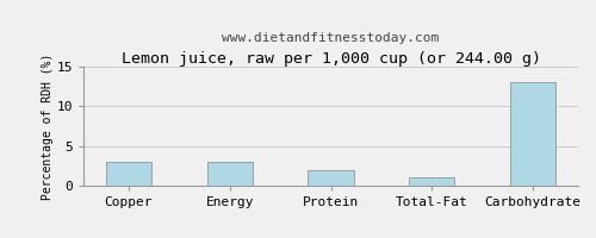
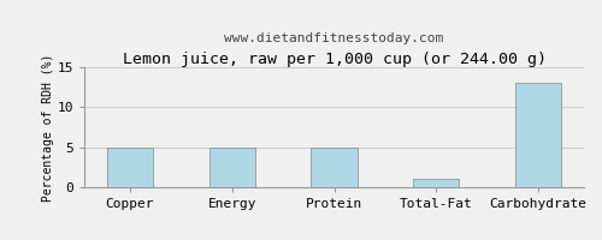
Copper: 3 -> 5
Energy: 3 -> 5
Protein: 2 -> 5
